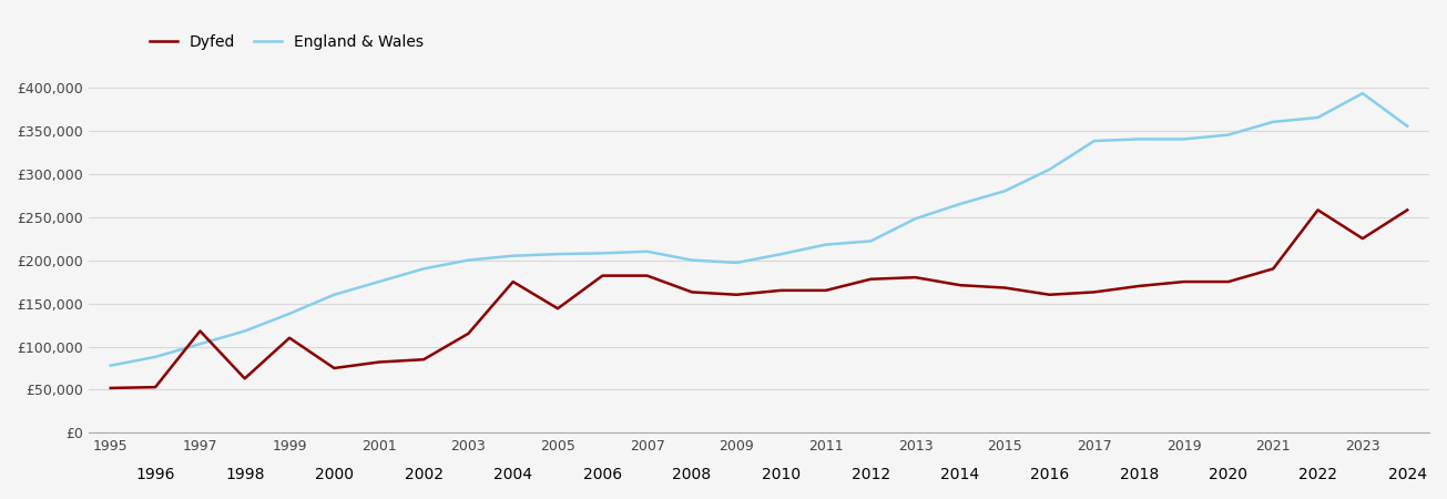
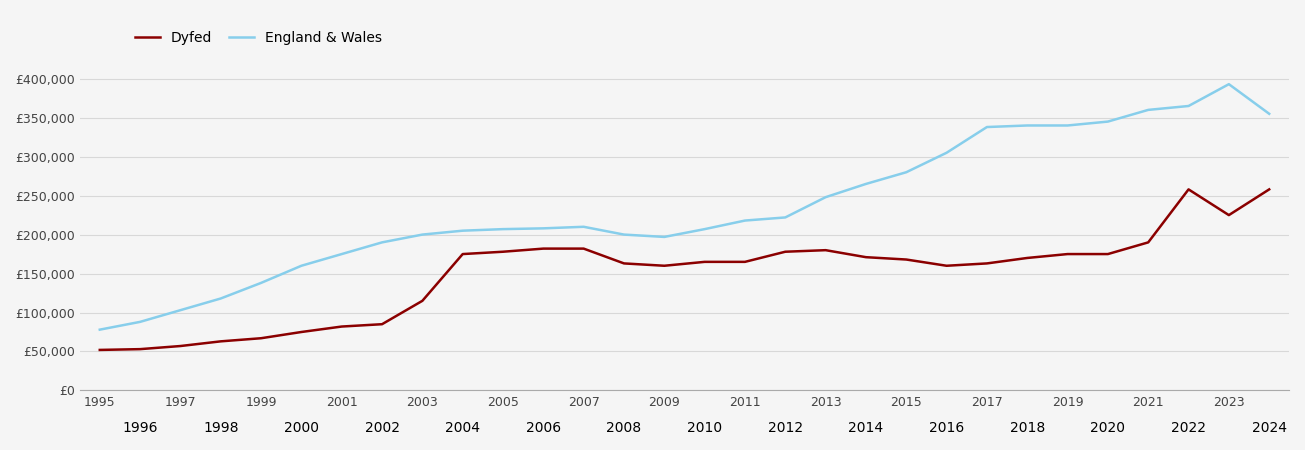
Dyfed/1997: £118,000 -> £57,000
Dyfed/1999: £110,000 -> £67,000
Dyfed/2005: £144,000 -> £178,000
